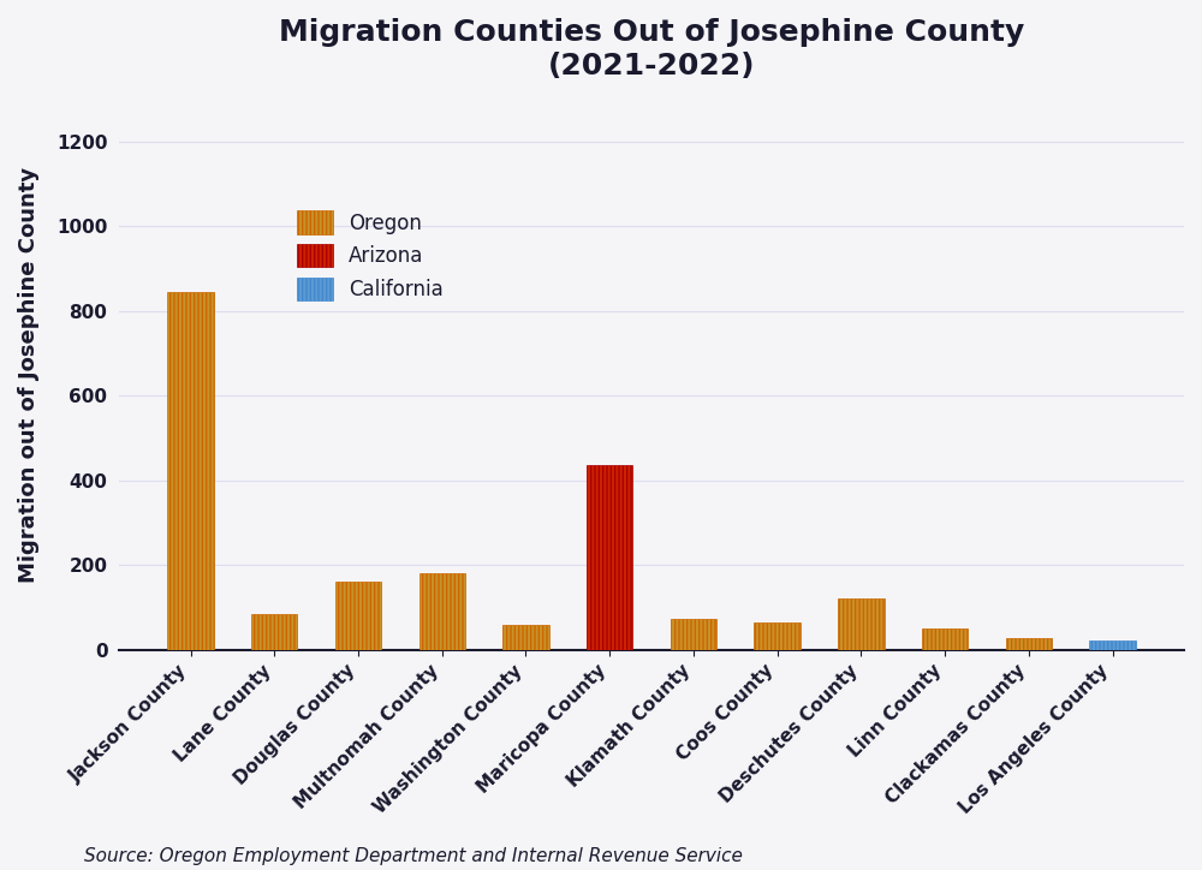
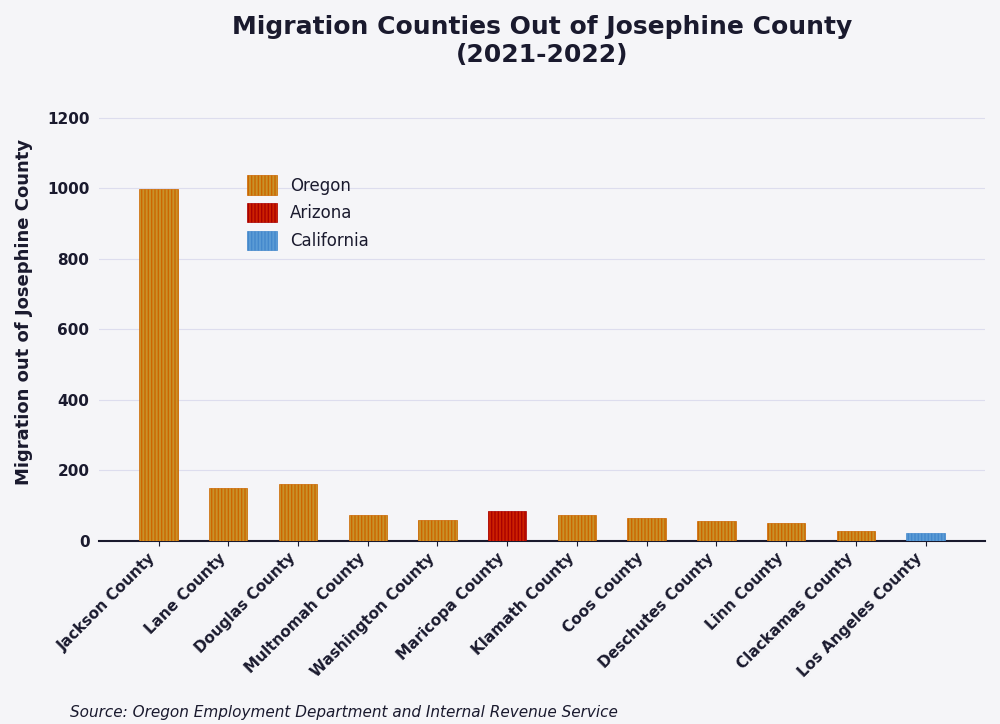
Jackson County: 845 -> 998
Lane County: 85 -> 150
Multnomah County: 180 -> 73
Maricopa County: 435 -> 83
Deschutes County: 120 -> 55
